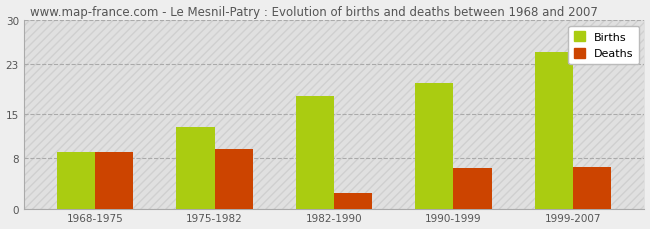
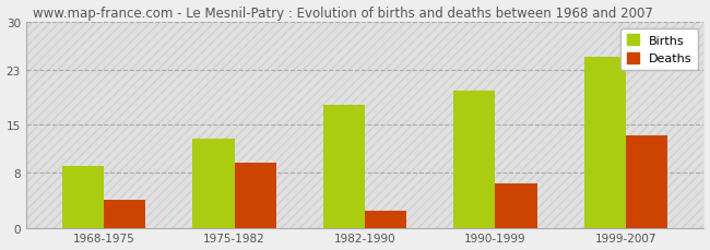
Deaths/1968-1975: 9.0 -> 4.0
Deaths/1999-2007: 6.6 -> 13.5
